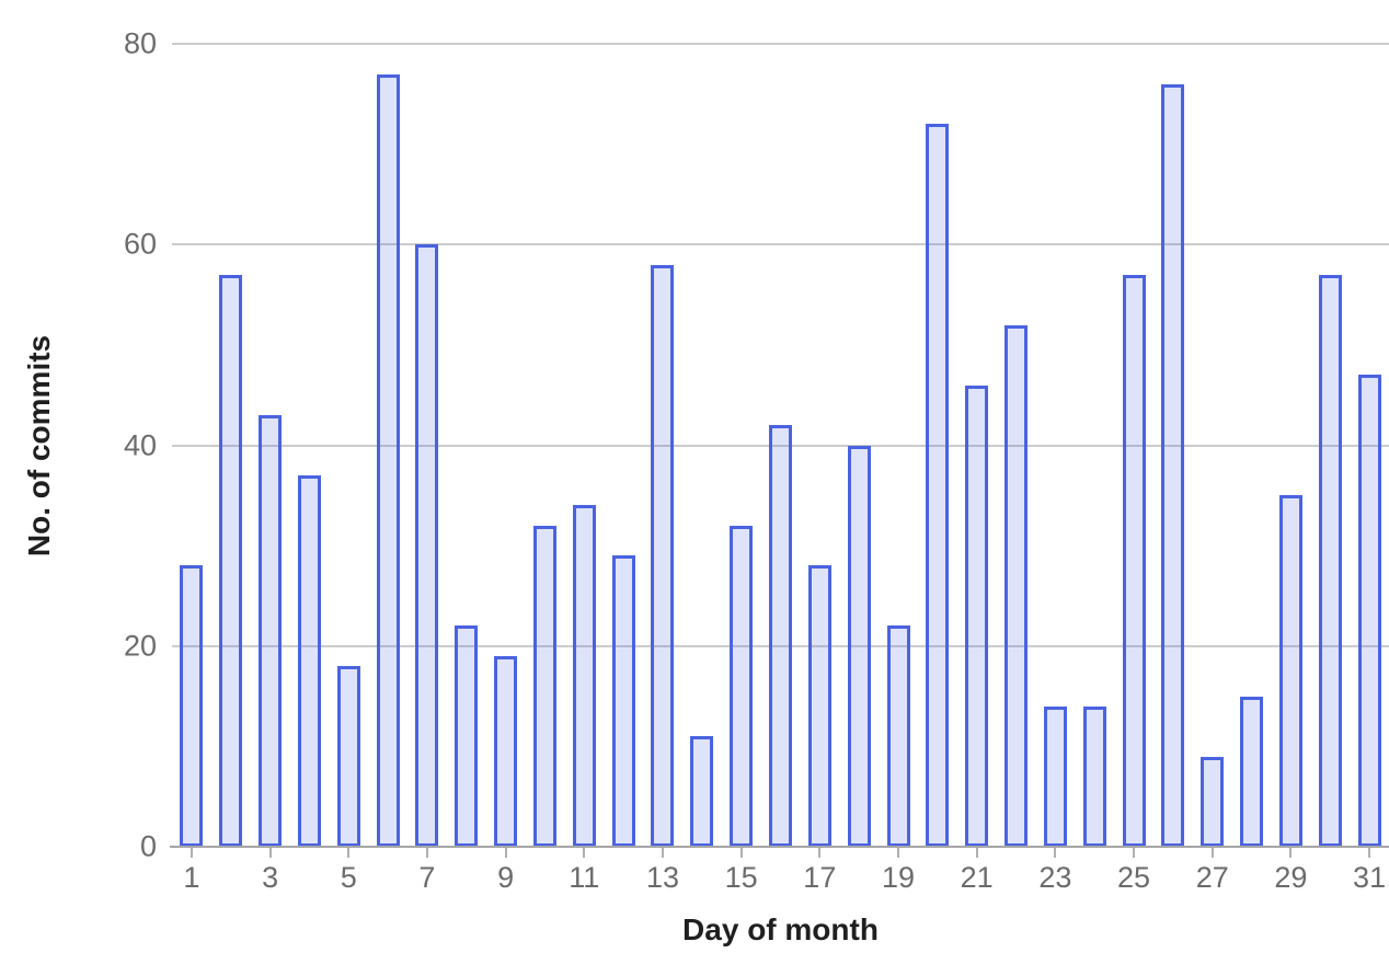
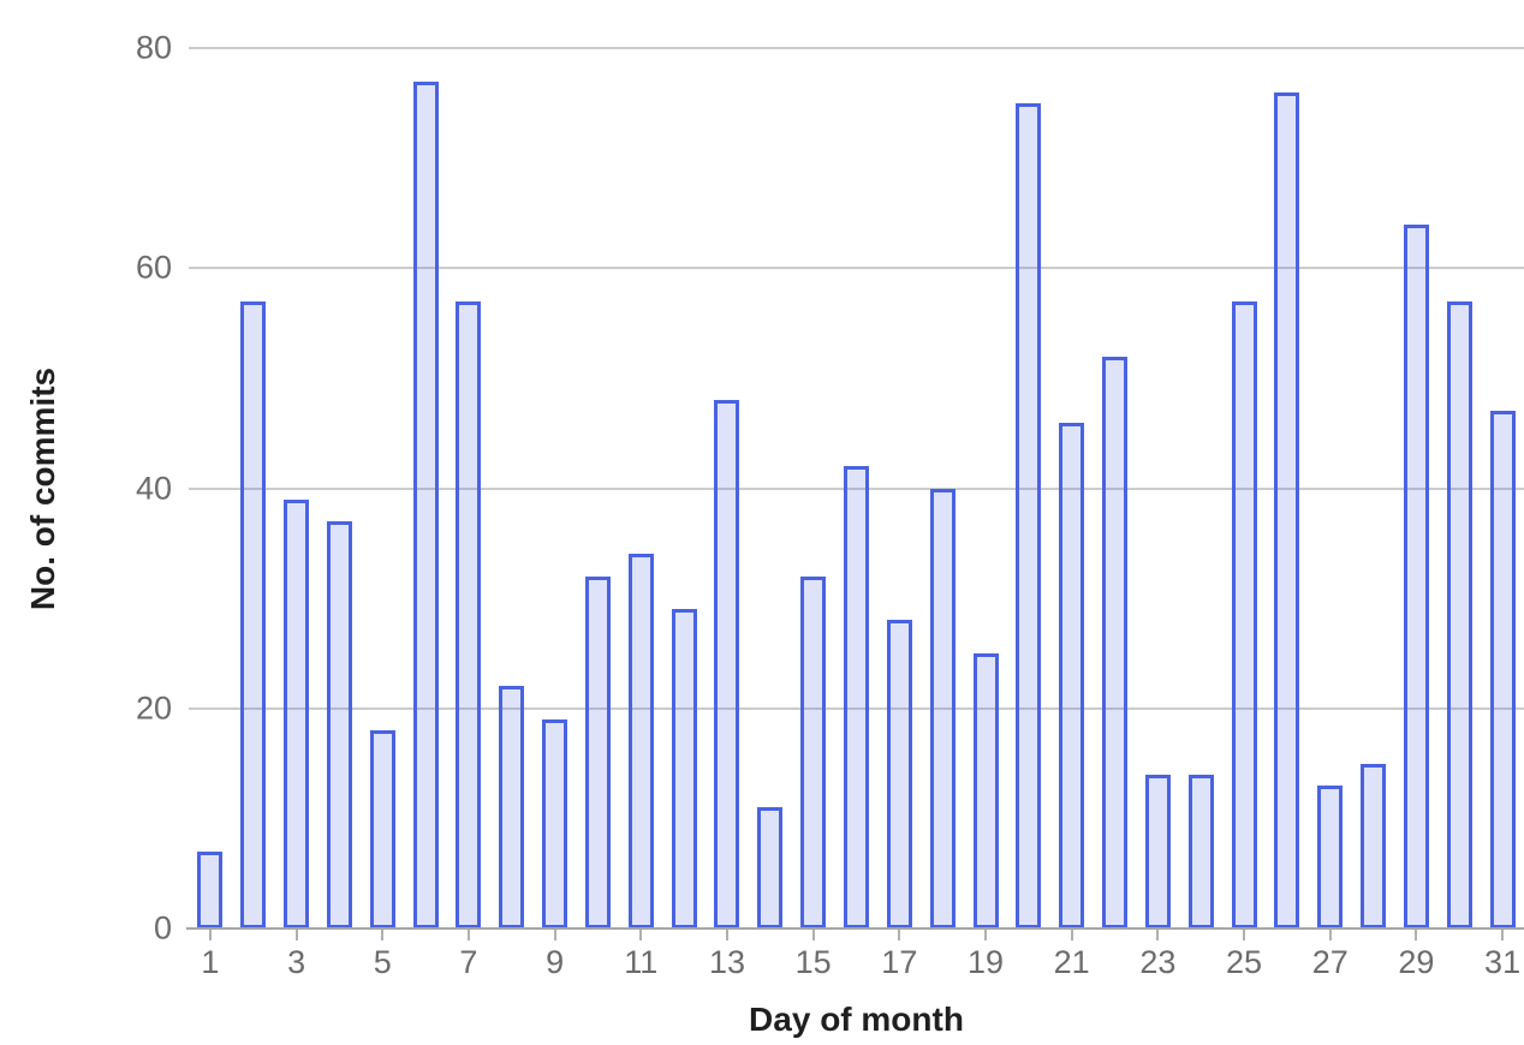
1: 28 -> 7
3: 43 -> 39
7: 60 -> 57
13: 58 -> 48
19: 22 -> 25
20: 72 -> 75
27: 9 -> 13
29: 35 -> 64
